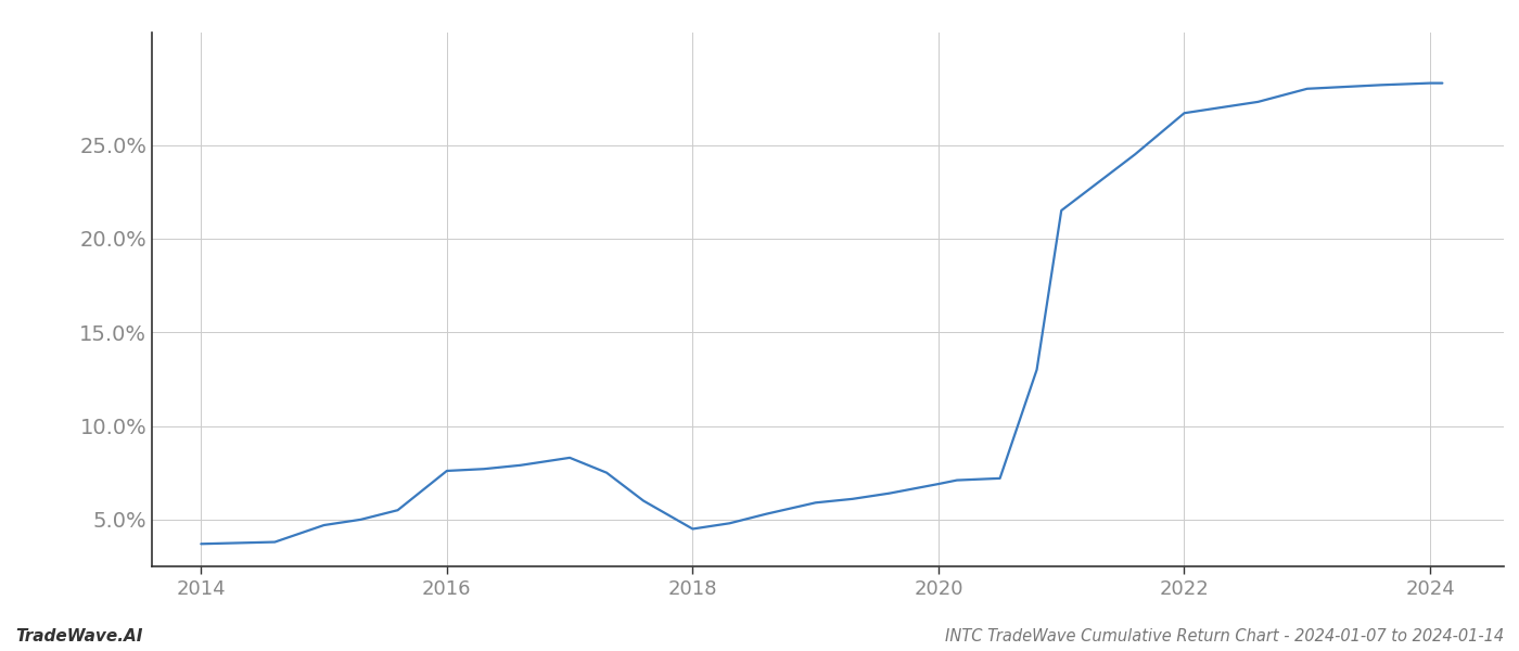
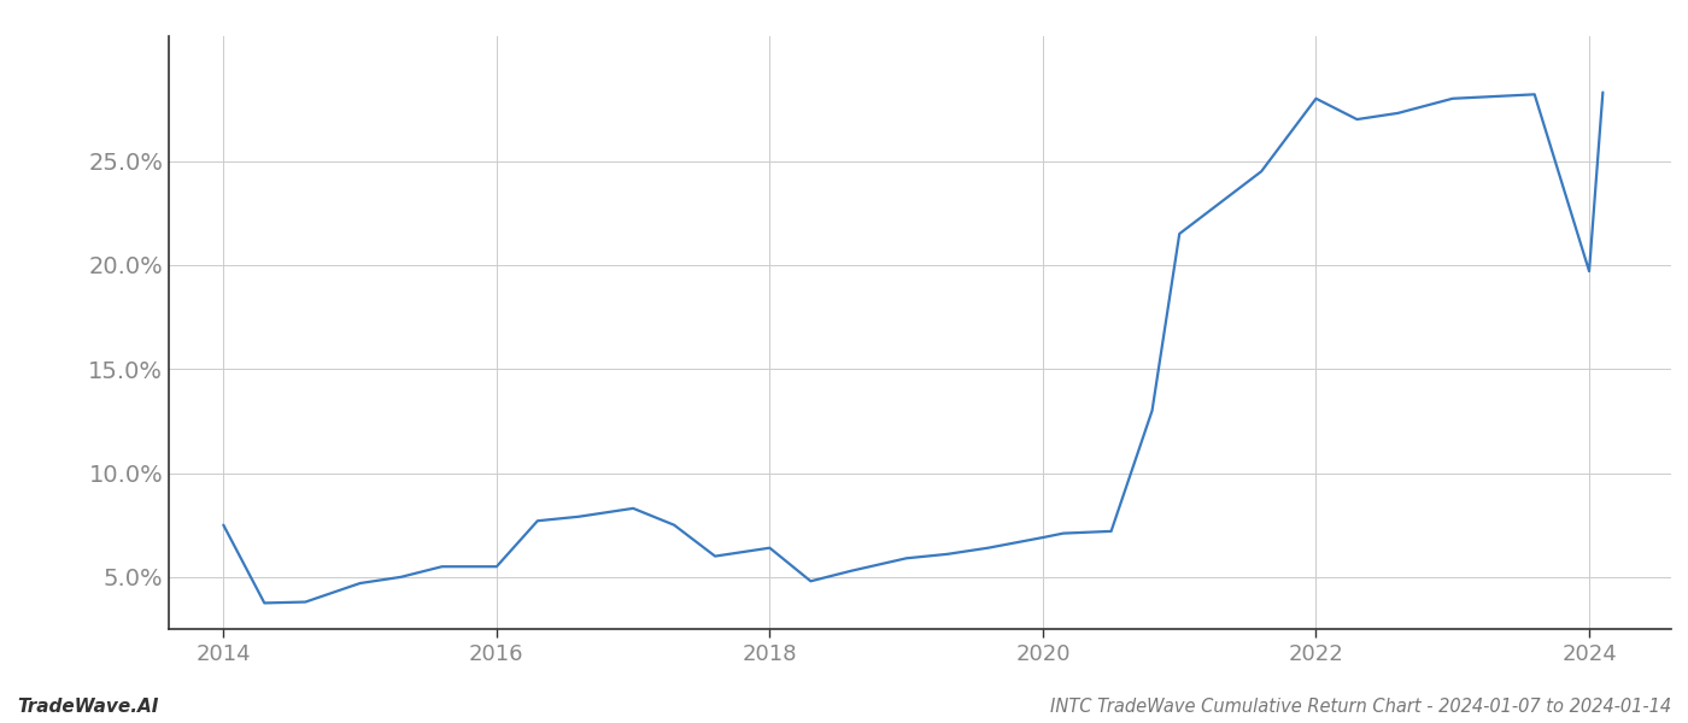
2014: 3.7% -> 7.5%
2016: 7.6% -> 5.5%
2018: 4.5% -> 6.4%
2022: 26.7% -> 28.0%
2024: 28.3% -> 19.7%
